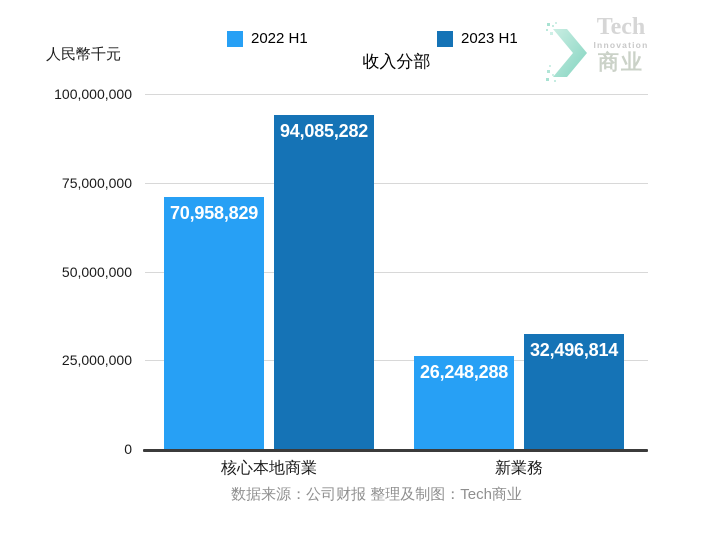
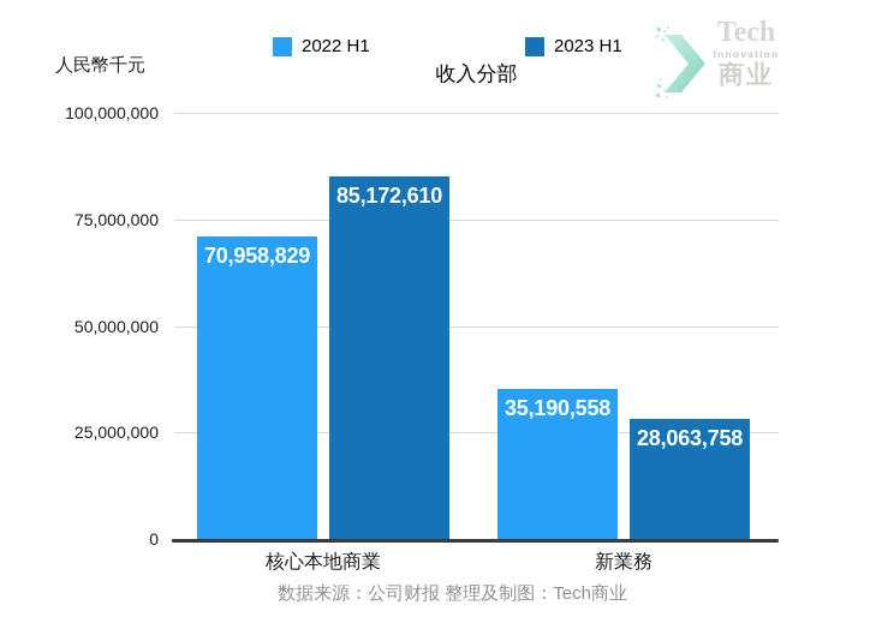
2023 H1/核心本地商業: 94,085,282 -> 85,172,610
2022 H1/新業務: 26,248,288 -> 35,190,558
2023 H1/新業務: 32,496,814 -> 28,063,758
